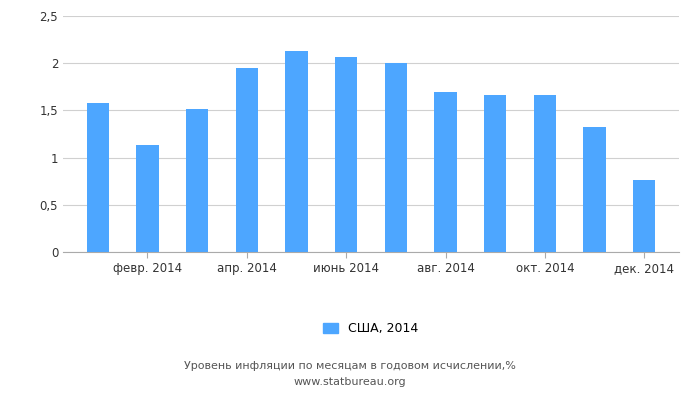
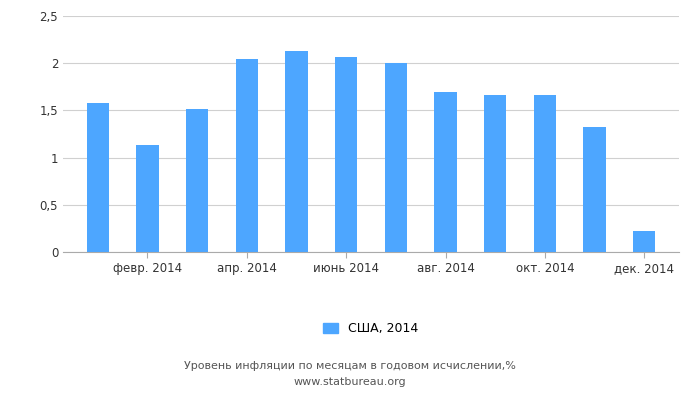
апр. 2014: 1,95 -> 2,04
дек. 2014: 0,76 -> 0,22
